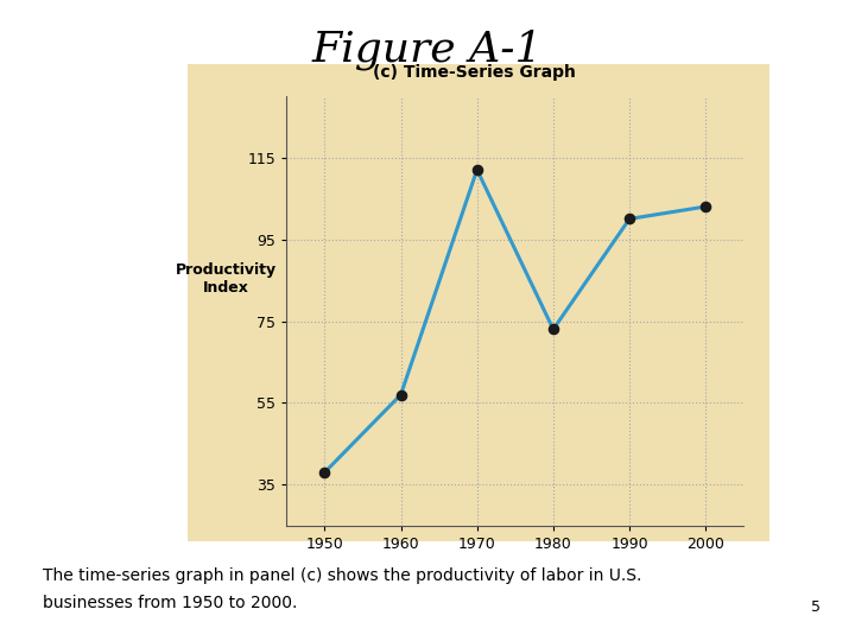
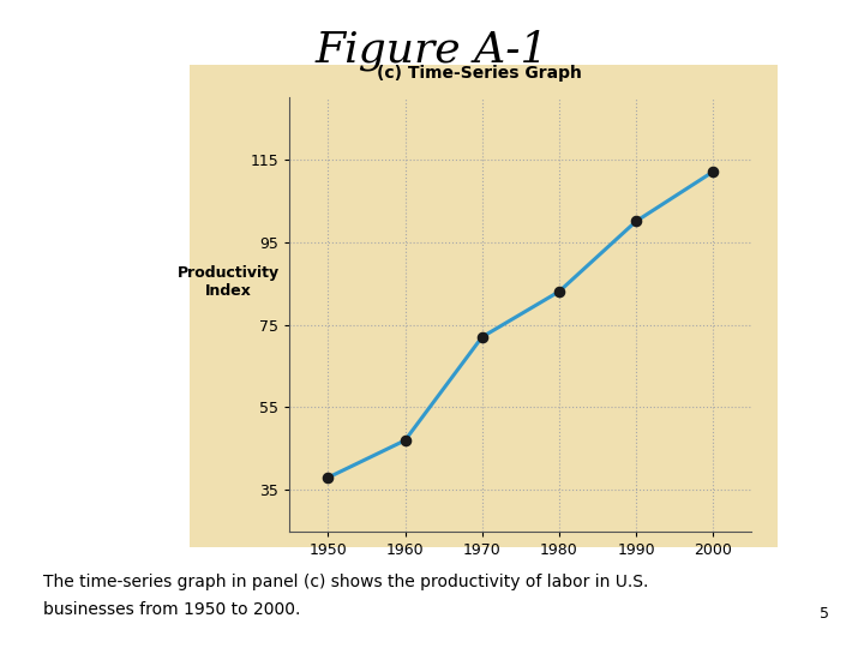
1960: 57 -> 47
1970: 112 -> 72
1980: 73 -> 83
2000: 103 -> 112
